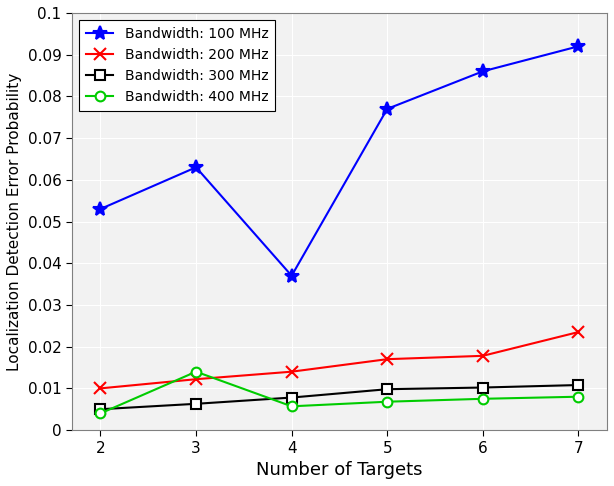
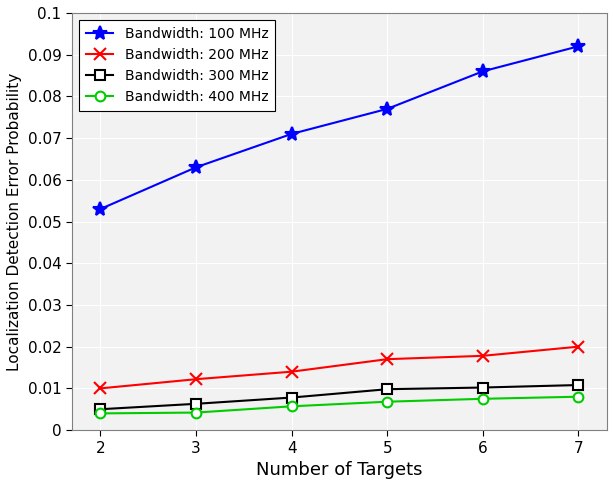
Bandwidth: 400 MHz/3: 0.0140 -> 0.0042
Bandwidth: 100 MHz/4: 0.037 -> 0.071
Bandwidth: 200 MHz/7: 0.0235 -> 0.0200
